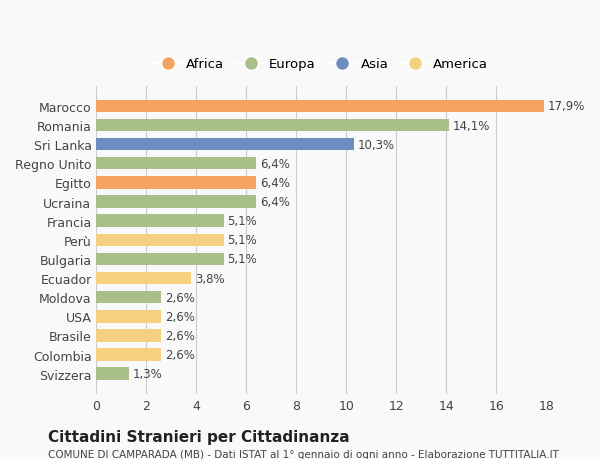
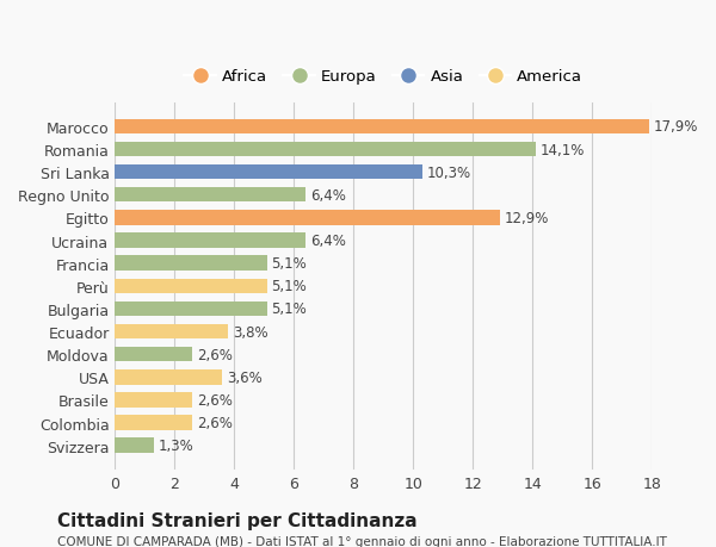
Egitto: 6,4% -> 12,9%
USA: 2,6% -> 3,6%
